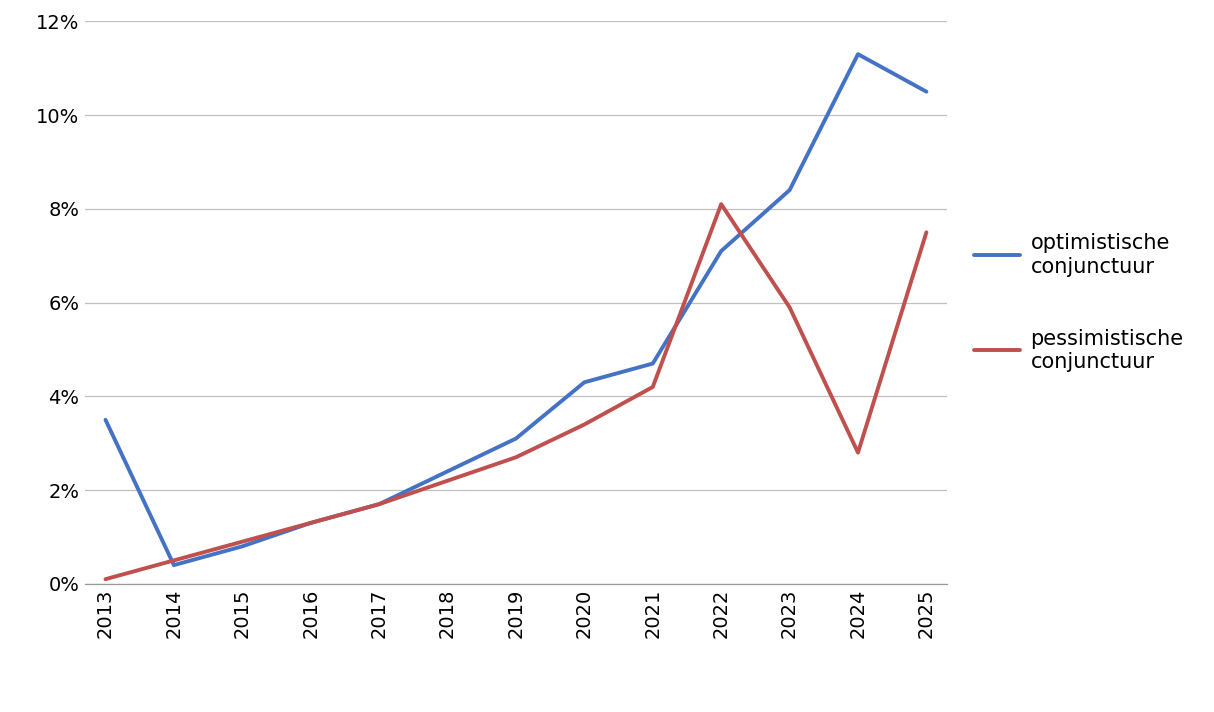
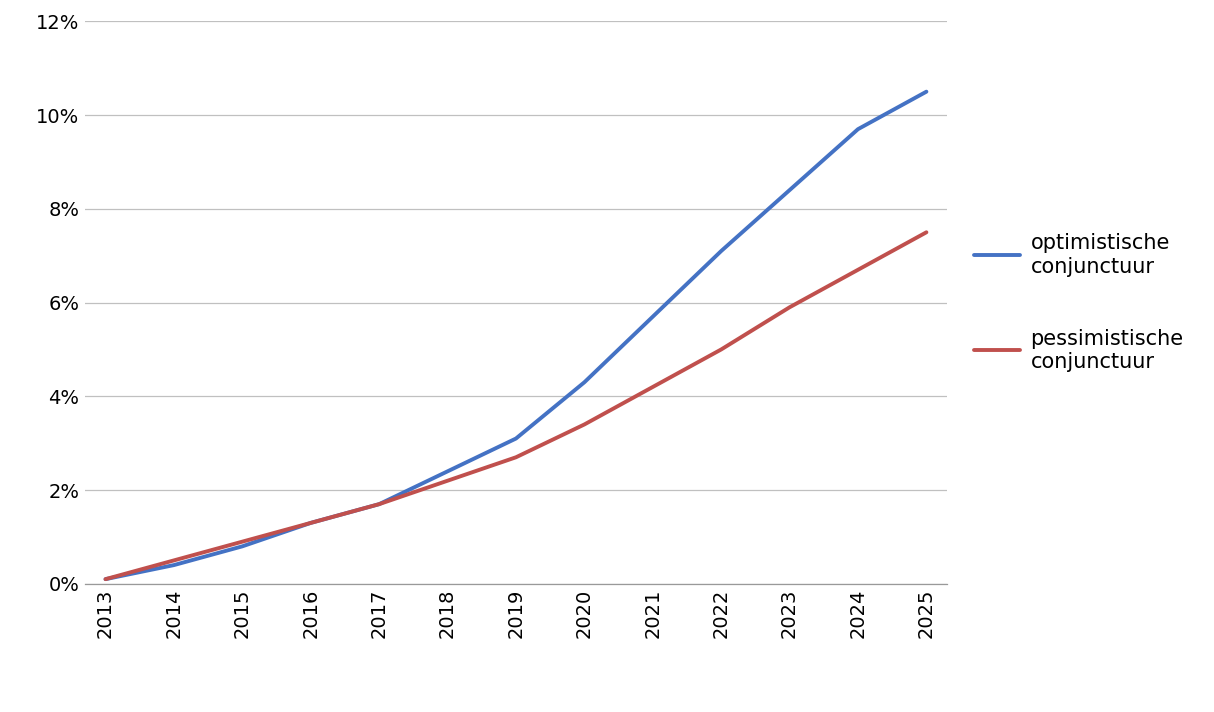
optimistische conjunctuur/2013: 3.5% -> 0.1%
optimistische conjunctuur/2021: 4.7% -> 5.7%
pessimistische conjunctuur/2022: 8.1% -> 5.0%
optimistische conjunctuur/2024: 11.3% -> 9.7%
pessimistische conjunctuur/2024: 2.8% -> 6.7%
